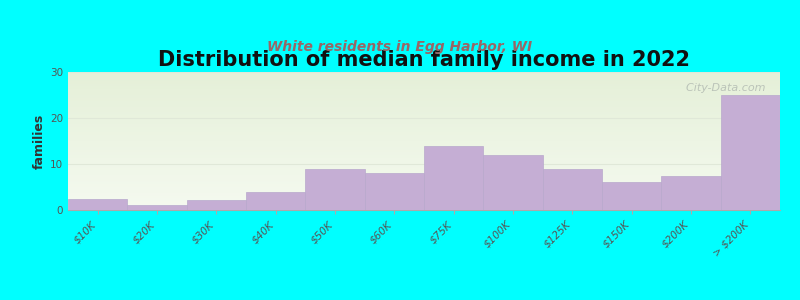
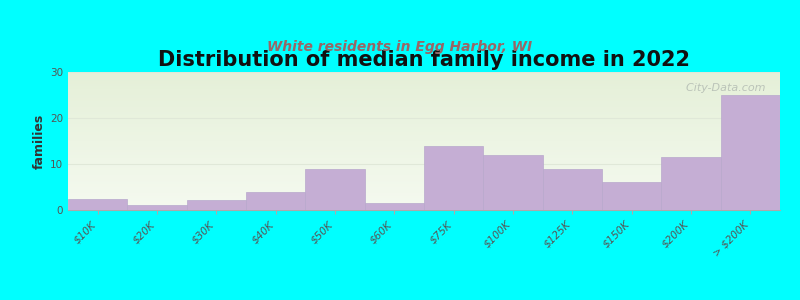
$60K: 8.0 -> 1.5
$200K: 7.5 -> 11.5
